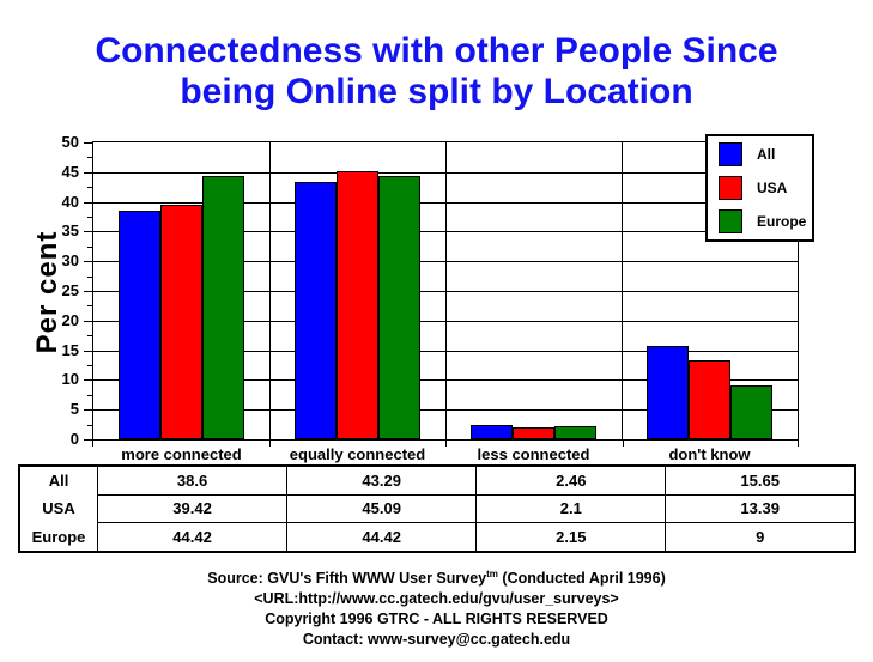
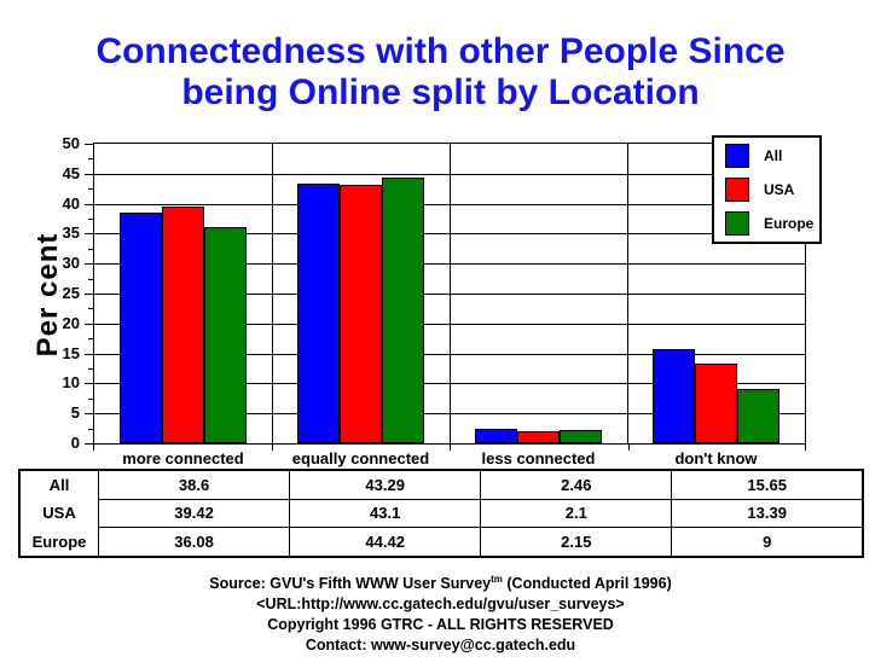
Europe/more connected: 44.42 -> 36.08
USA/equally connected: 45.09 -> 43.1
